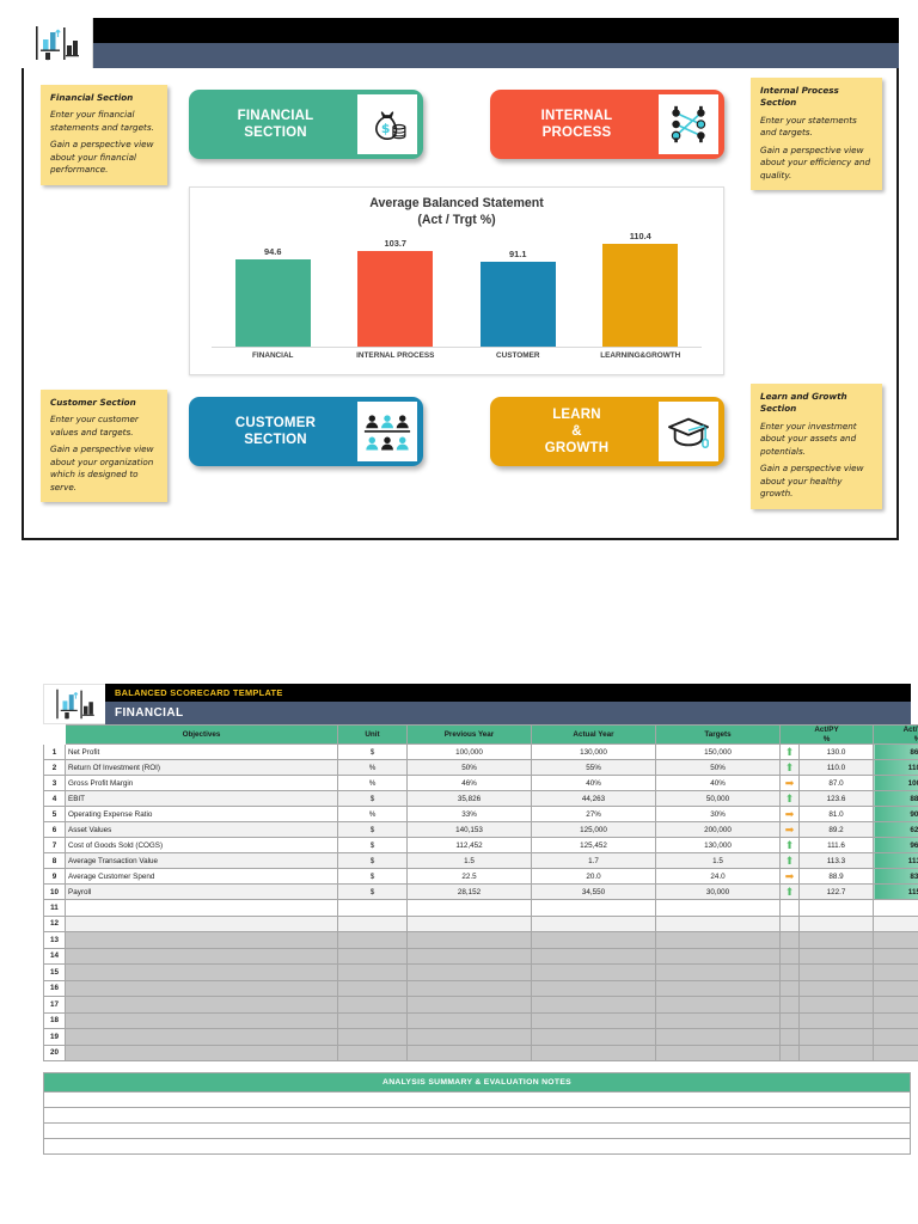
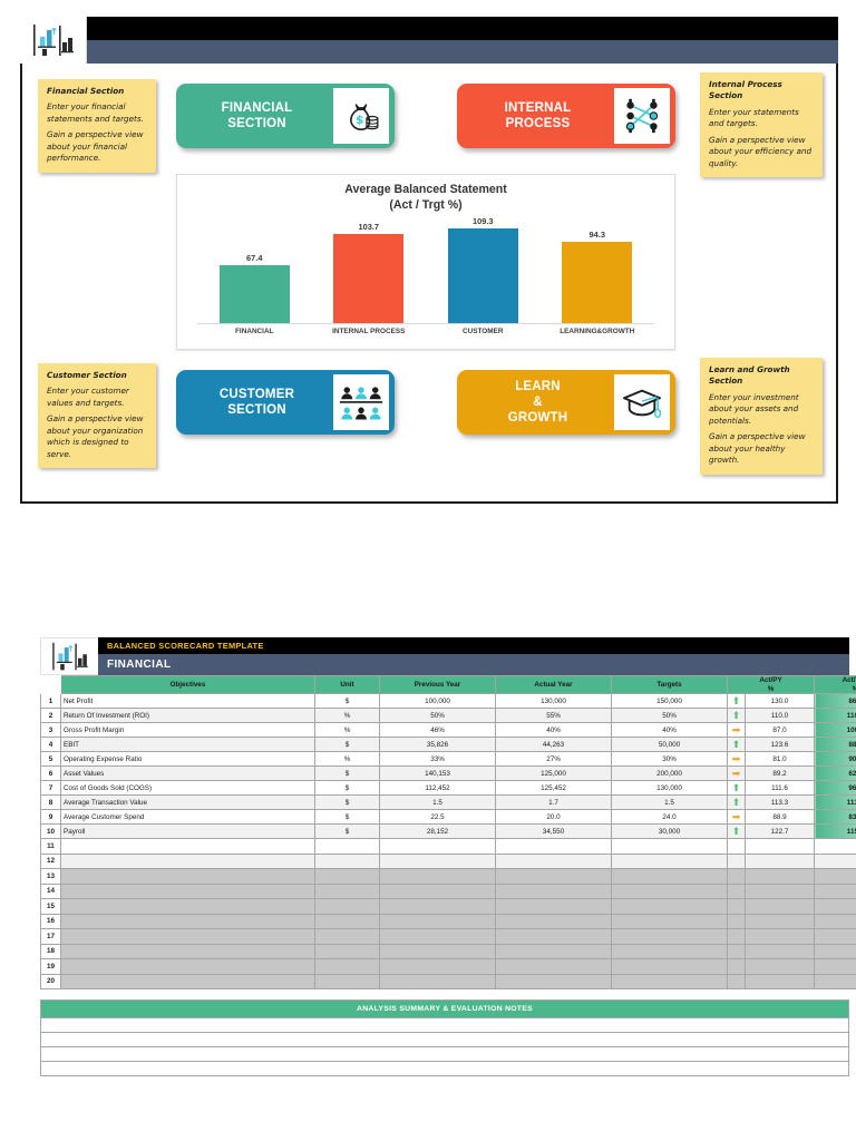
FINANCIAL: 94.6 -> 67.4
CUSTOMER: 91.1 -> 109.3
LEARNING&GROWTH: 110.4 -> 94.3
